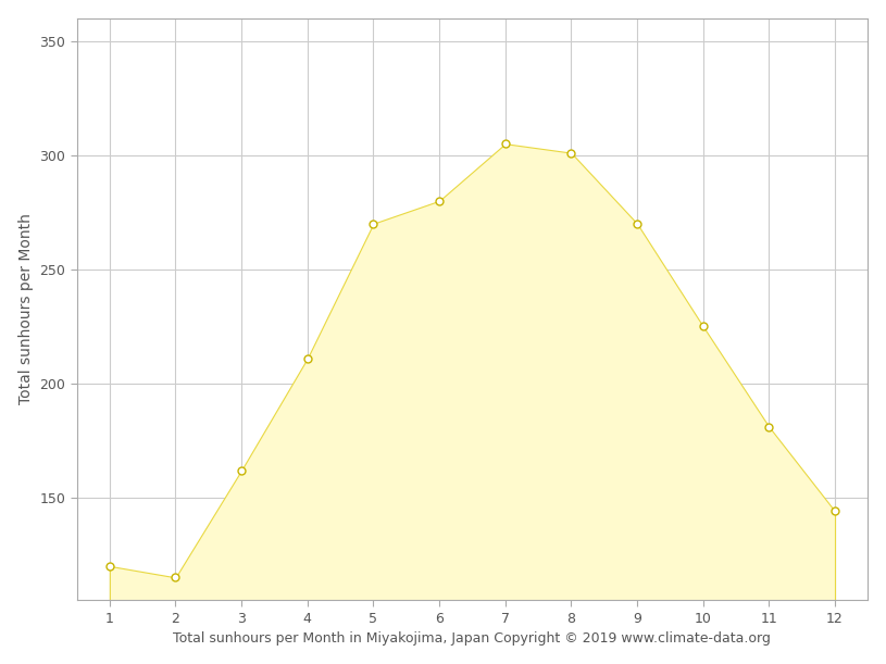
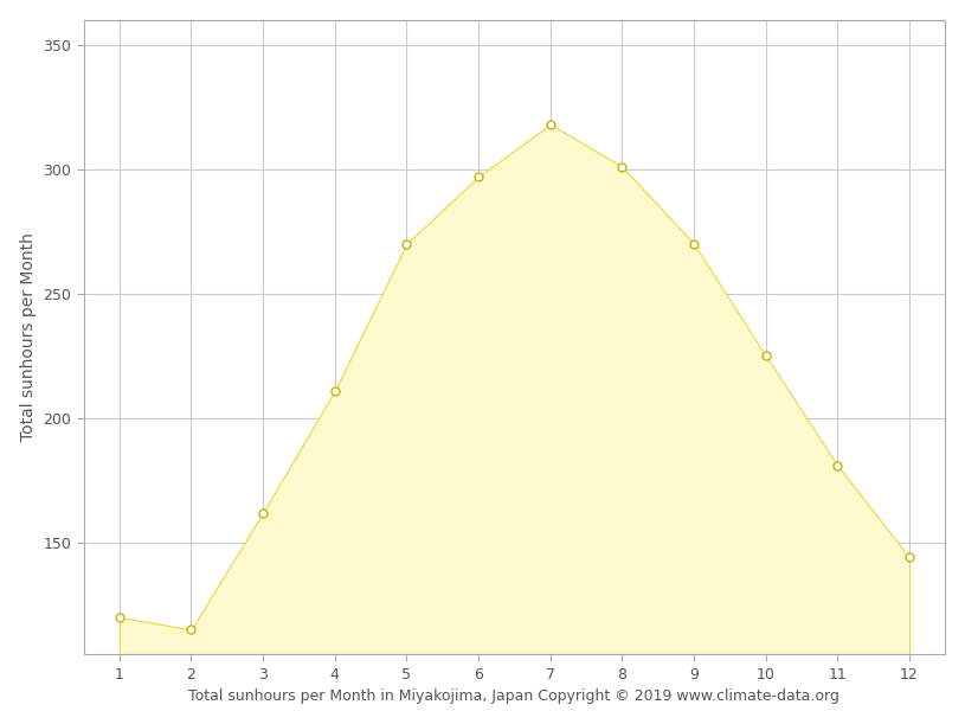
6: 280 -> 297
7: 305 -> 318
